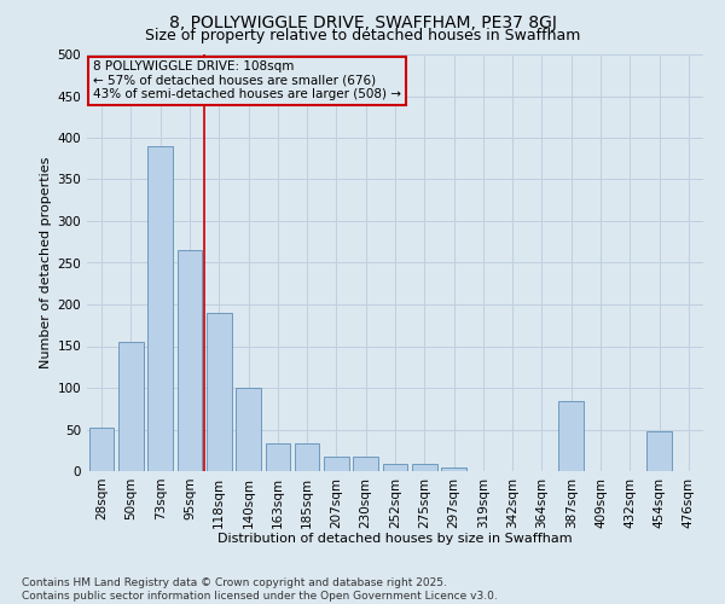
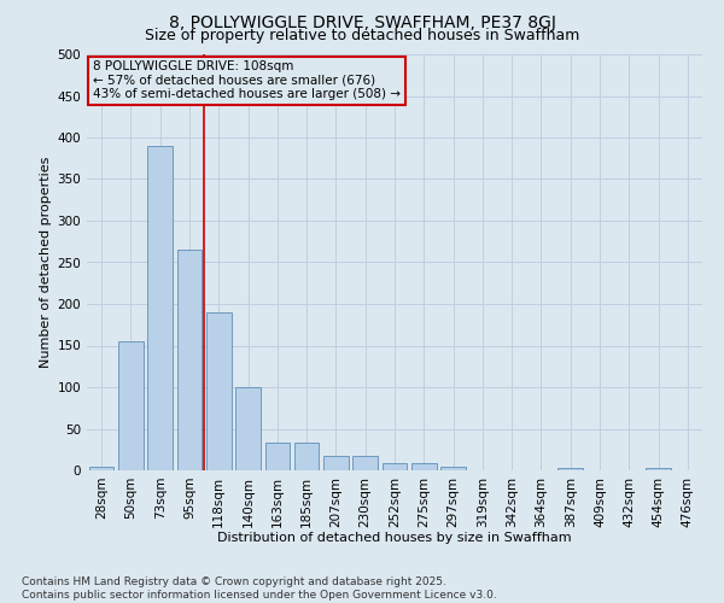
28sqm: 52 -> 5
387sqm: 84 -> 3
454sqm: 48 -> 3
